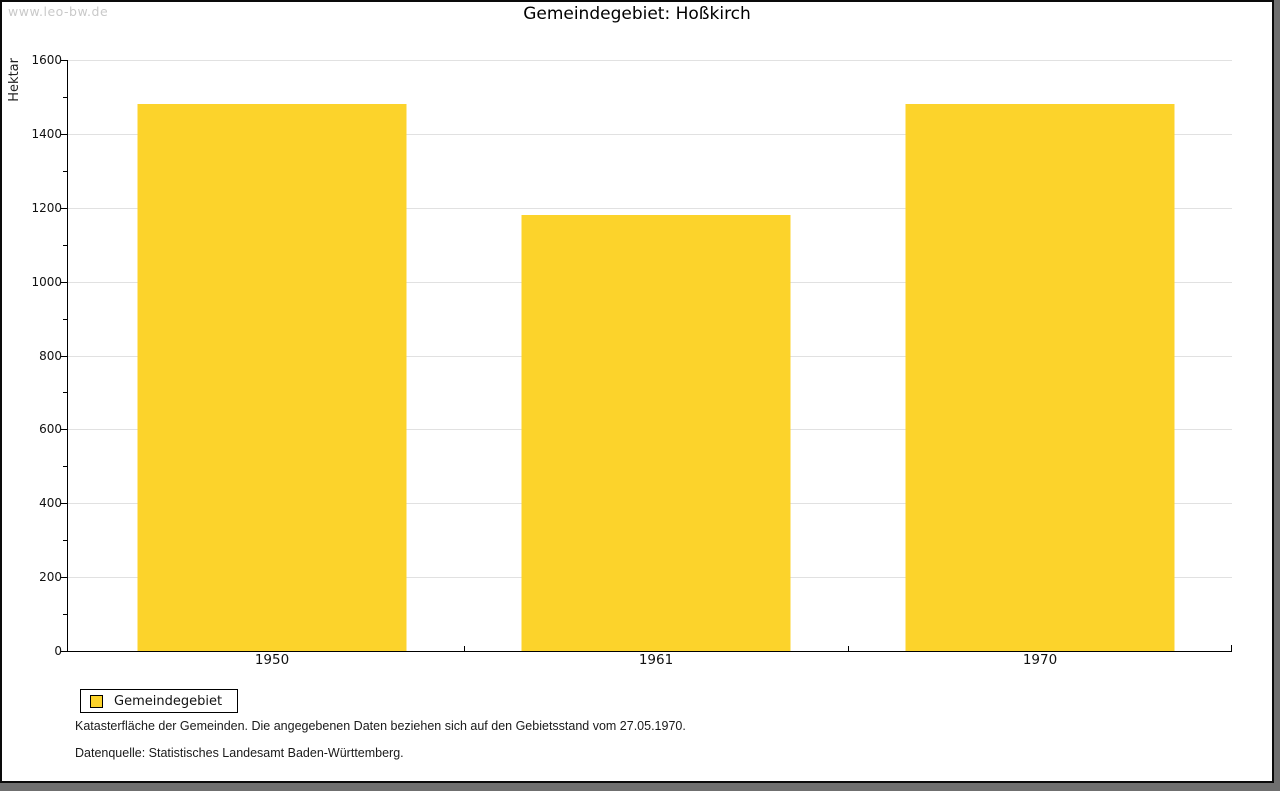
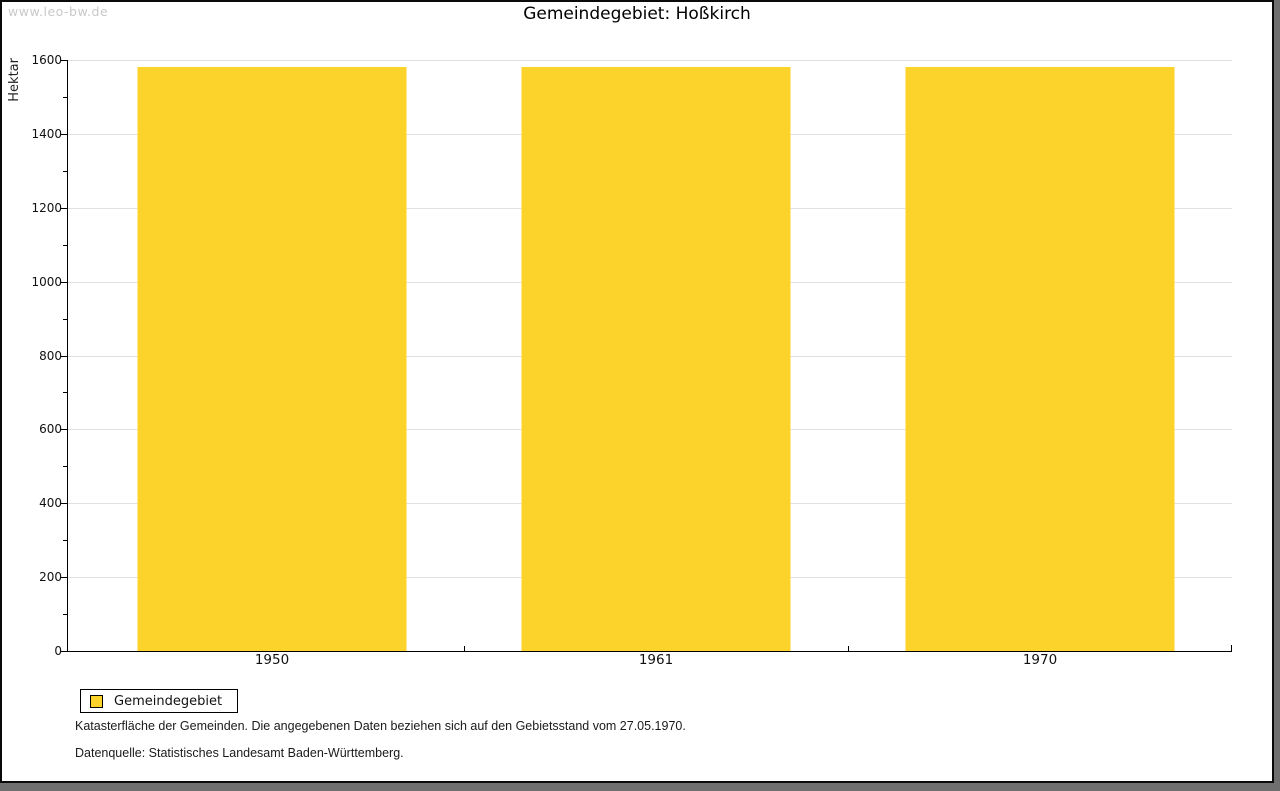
1950: 1480 -> 1580
1961: 1180 -> 1580
1970: 1480 -> 1580
